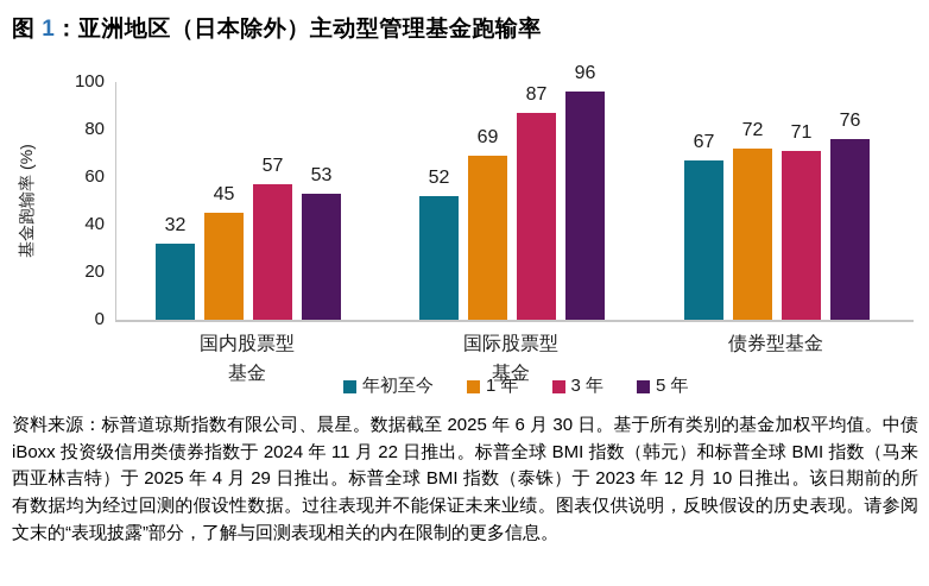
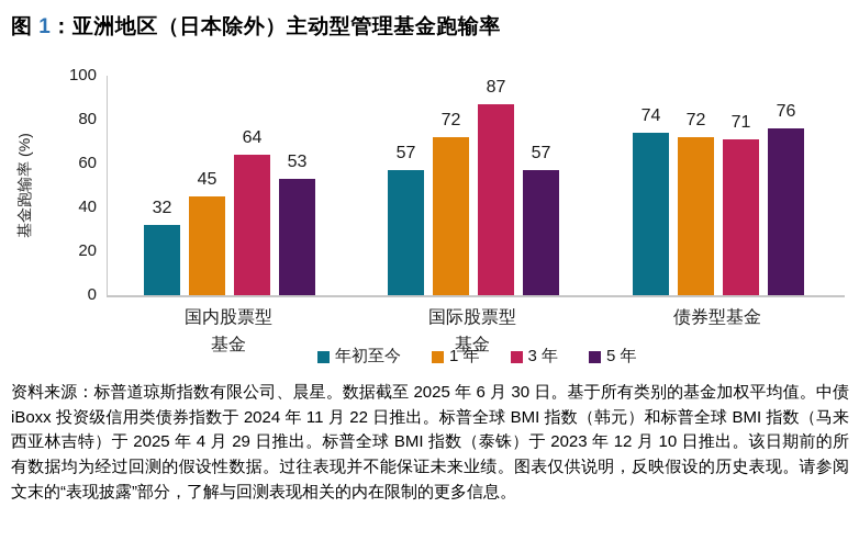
3 年/国内股票型 基金: 57 -> 64
年初至今/国际股票型 基金: 52 -> 57
1 年/国际股票型 基金: 69 -> 72
5 年/国际股票型 基金: 96 -> 57
年初至今/债券型基金: 67 -> 74
